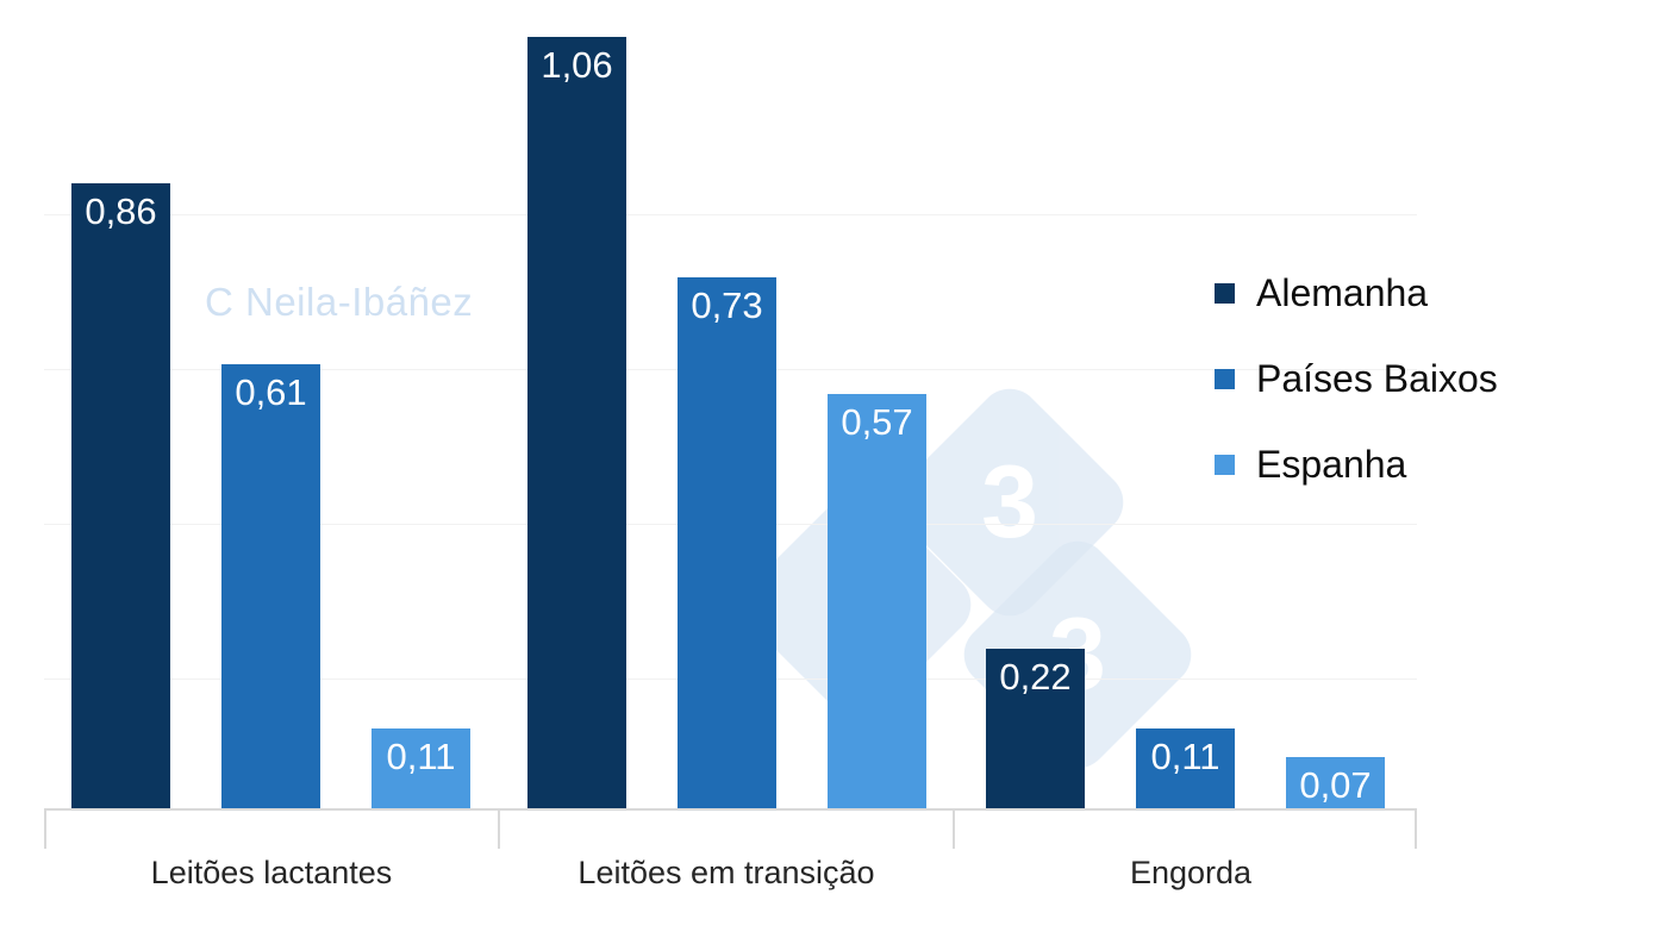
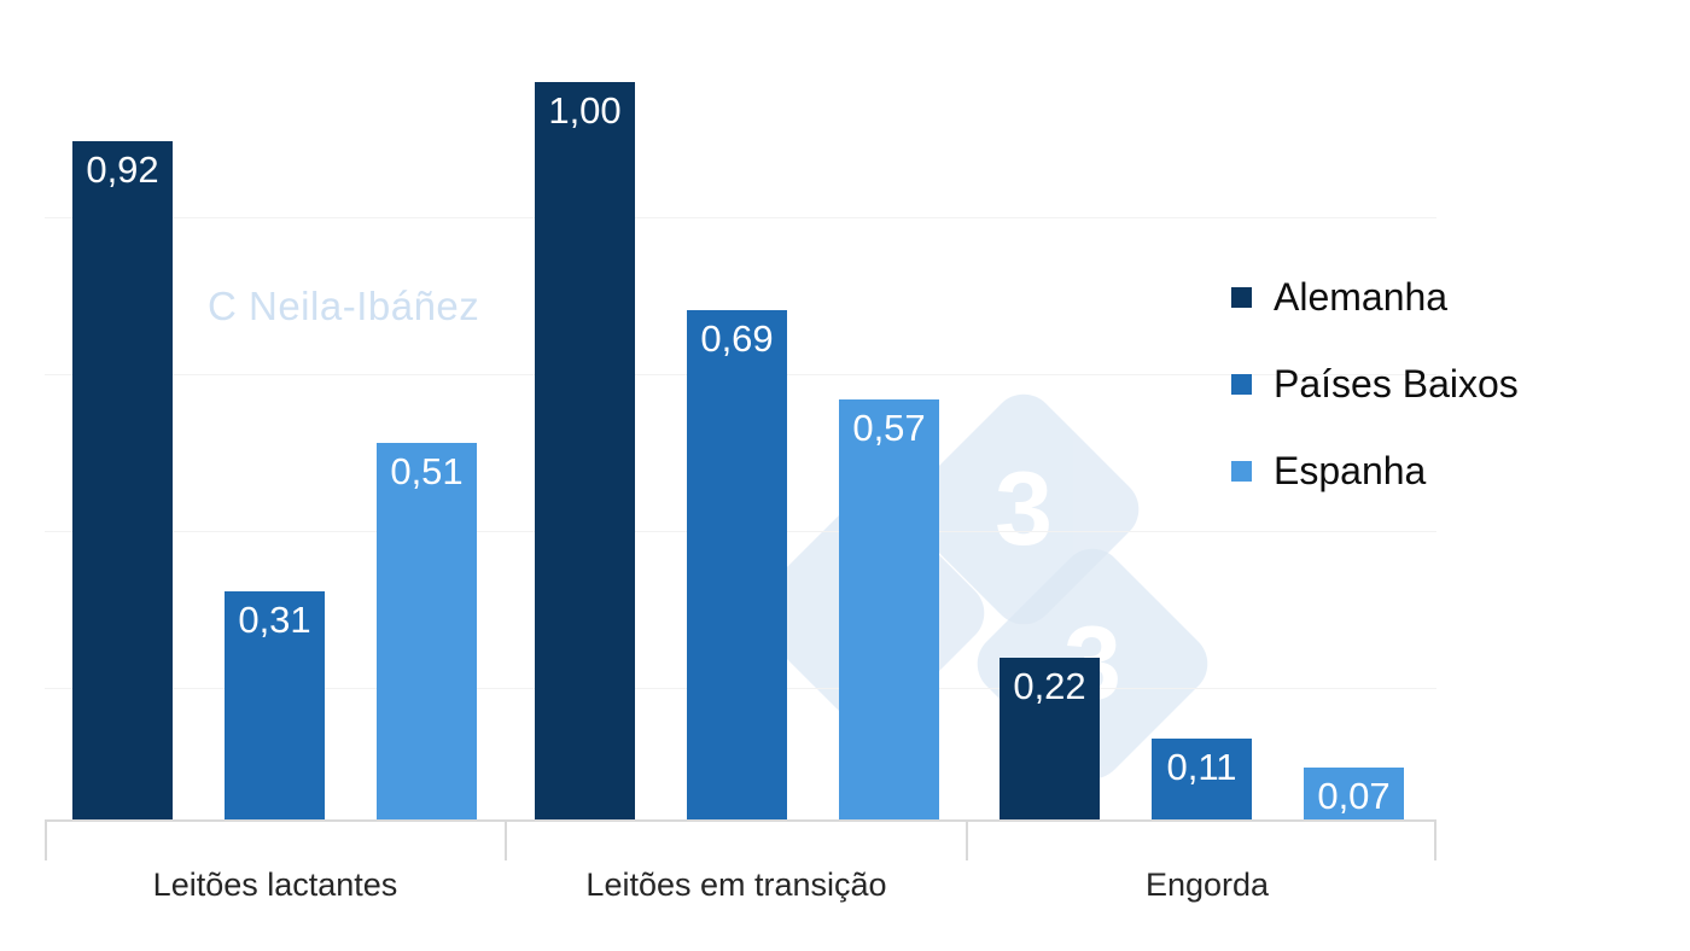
Alemanha/Leitões lactantes: 0,86 -> 0,92
Países Baixos/Leitões lactantes: 0,61 -> 0,31
Espanha/Leitões lactantes: 0,11 -> 0,51
Alemanha/Leitões em transição: 1,06 -> 1,00
Países Baixos/Leitões em transição: 0,73 -> 0,69
